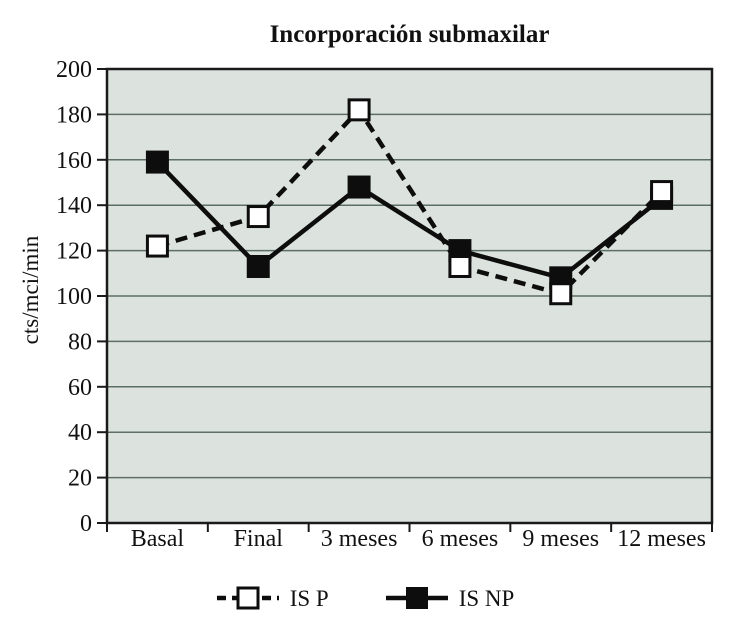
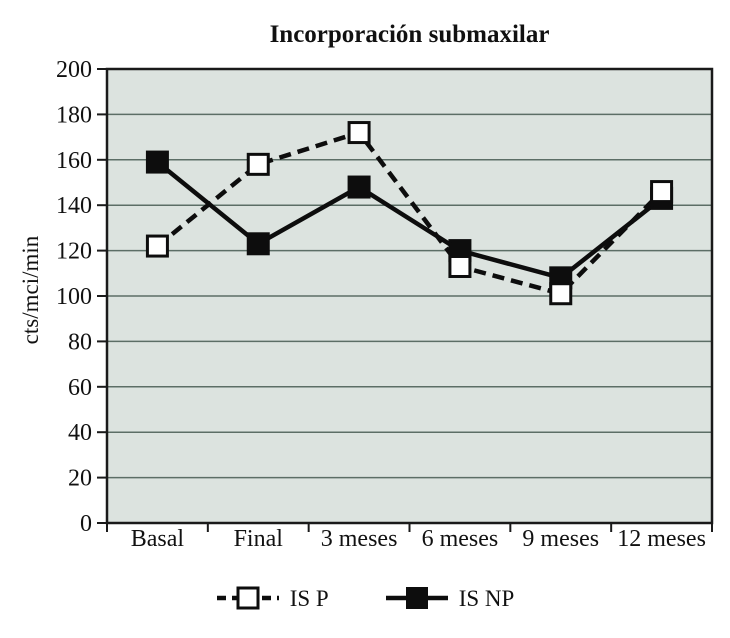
IS P/Final: 135 -> 158
IS NP/Final: 113 -> 123
IS P/3 meses: 182 -> 172
